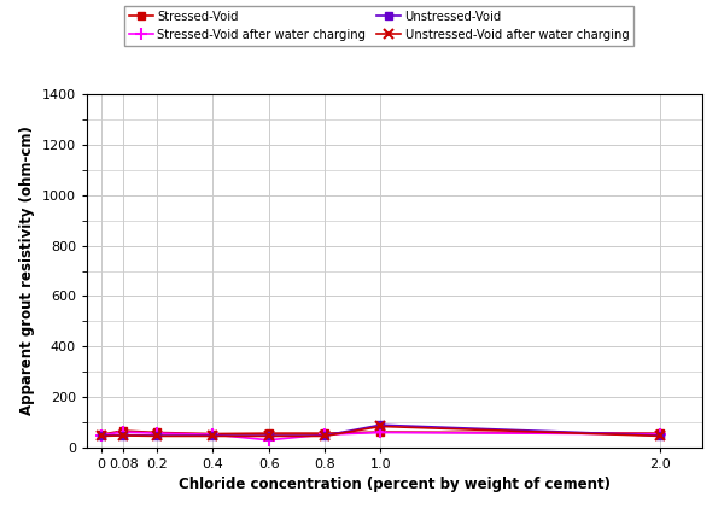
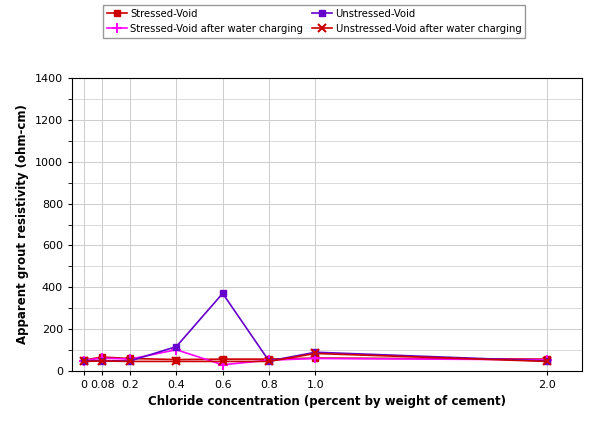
Stressed-Void after water charging/0.4: 50 -> 100
Unstressed-Void/0.4: 46 -> 115
Unstressed-Void/0.6: 46 -> 370
